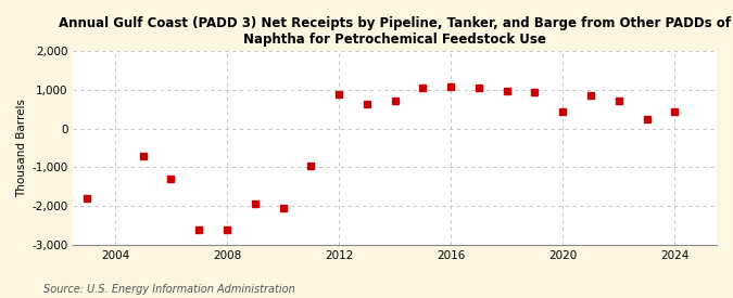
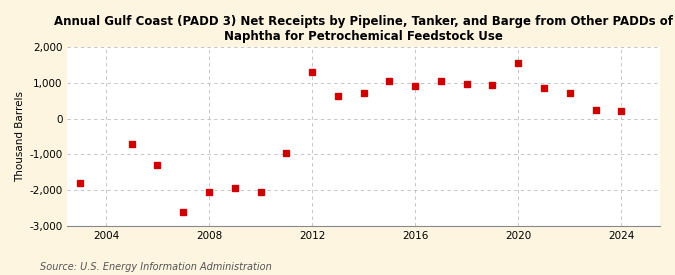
2008: -2,600 -> -2,050
2012: 870 -> 1,300
2016: 1,090 -> 900
2020: 420 -> 1,550
2024: 420 -> 200
